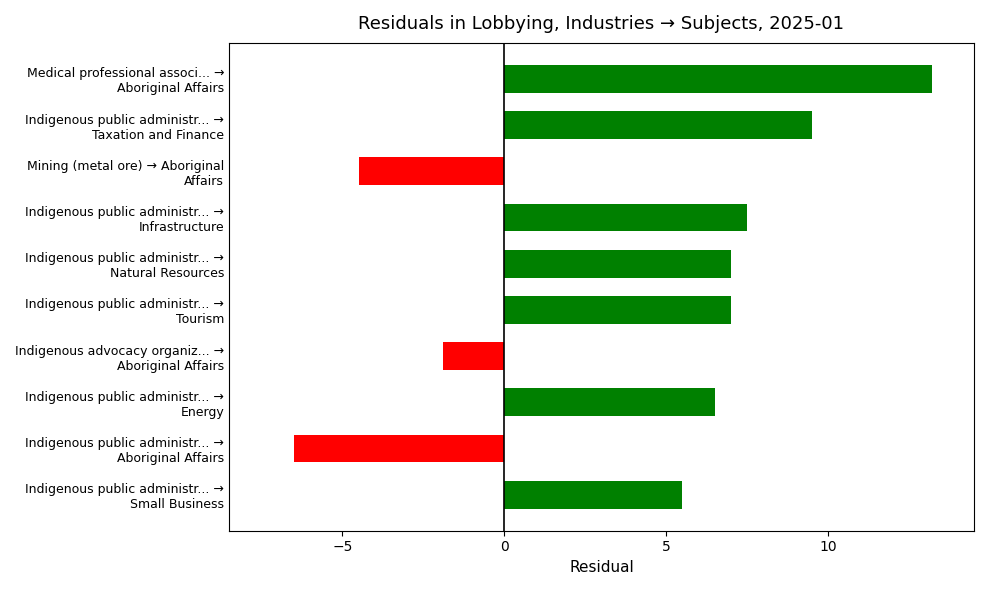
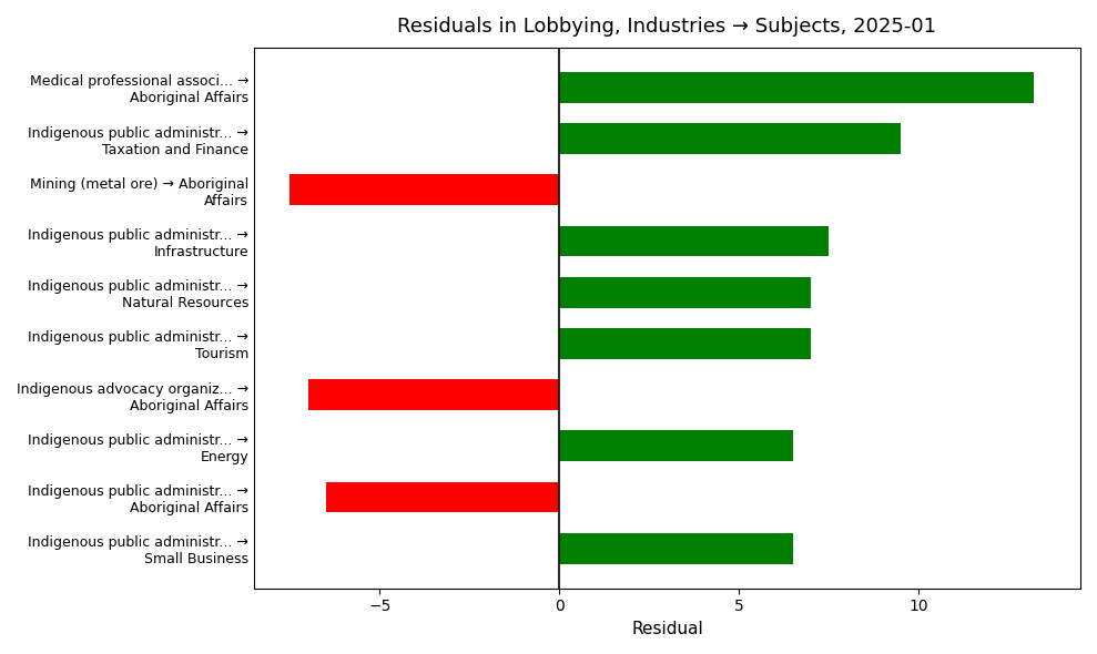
Mining (metal ore) → Aboriginal Affairs: -4.5 -> -7.5
Indigenous advocacy organiz... → Aboriginal Affairs: -1.9 -> -7.0
Indigenous public administr... → Small Business: 5.5 -> 6.5
